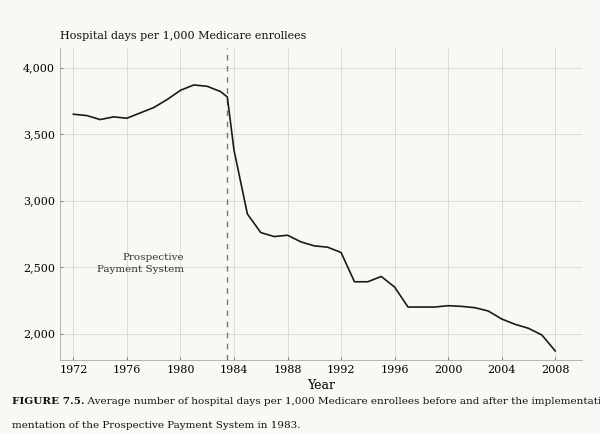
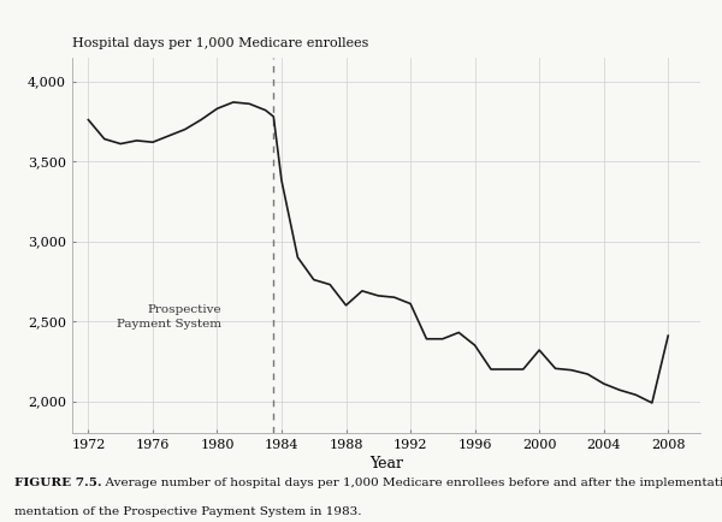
1972: 3,650 -> 3,760
1988: 2,740 -> 2,600
2000: 2,210 -> 2,320
2008: 1,870 -> 2,410
